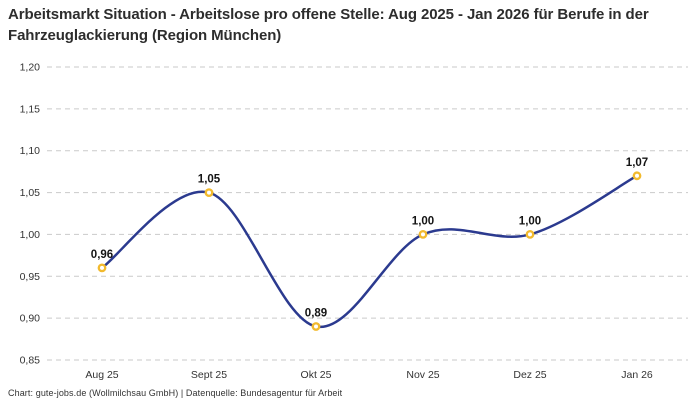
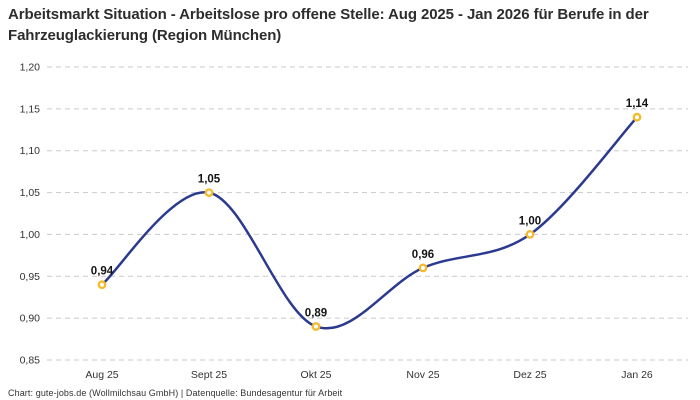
Aug 25: 0,96 -> 0,94
Nov 25: 1,00 -> 0,96
Jan 26: 1,07 -> 1,14
